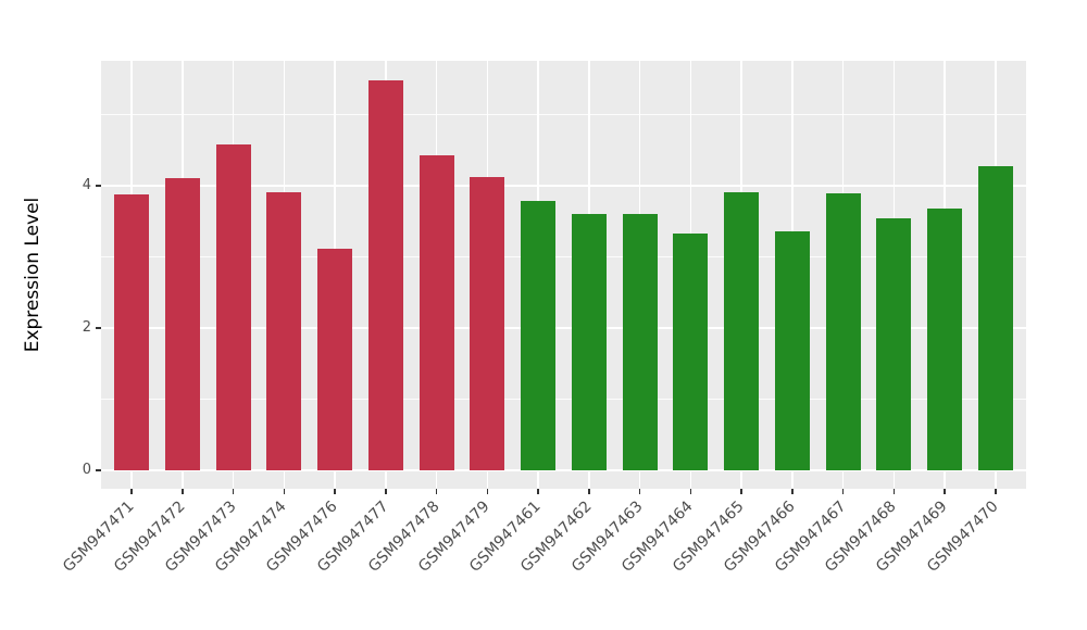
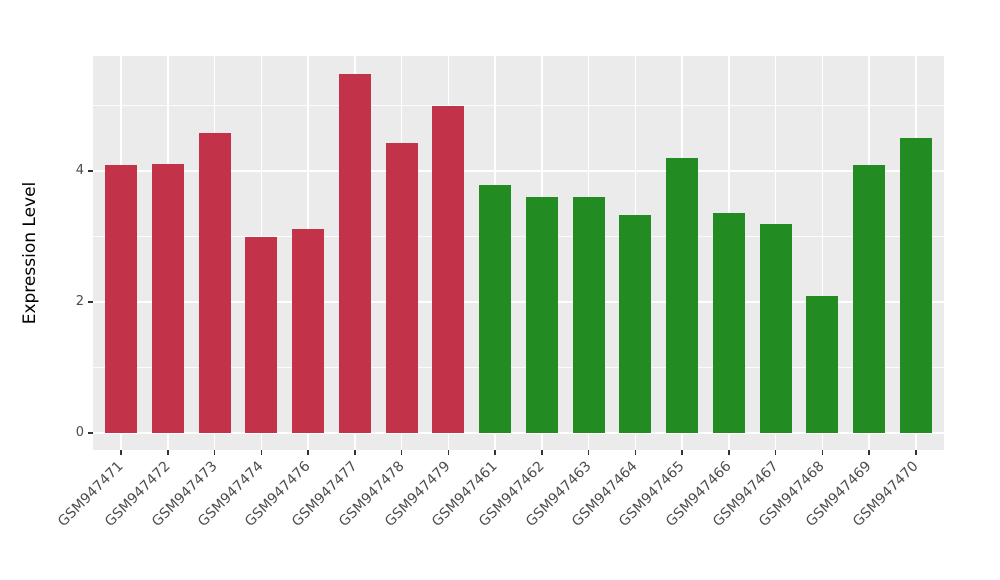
GSM947471: 3.9 -> 4.1
GSM947474: 3.9 -> 3.0
GSM947479: 4.1 -> 5.0
GSM947465: 3.9 -> 4.2
GSM947467: 3.9 -> 3.2
GSM947468: 3.5 -> 2.1
GSM947469: 3.7 -> 4.1
GSM947470: 4.3 -> 4.5
